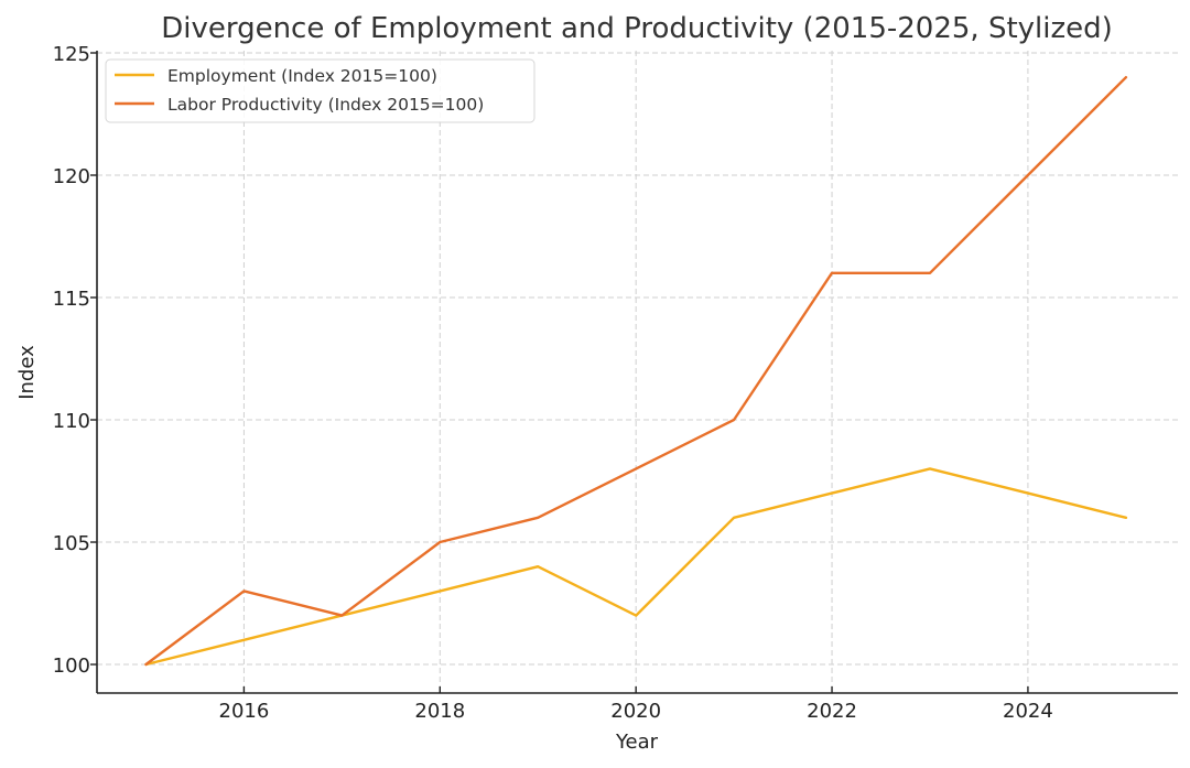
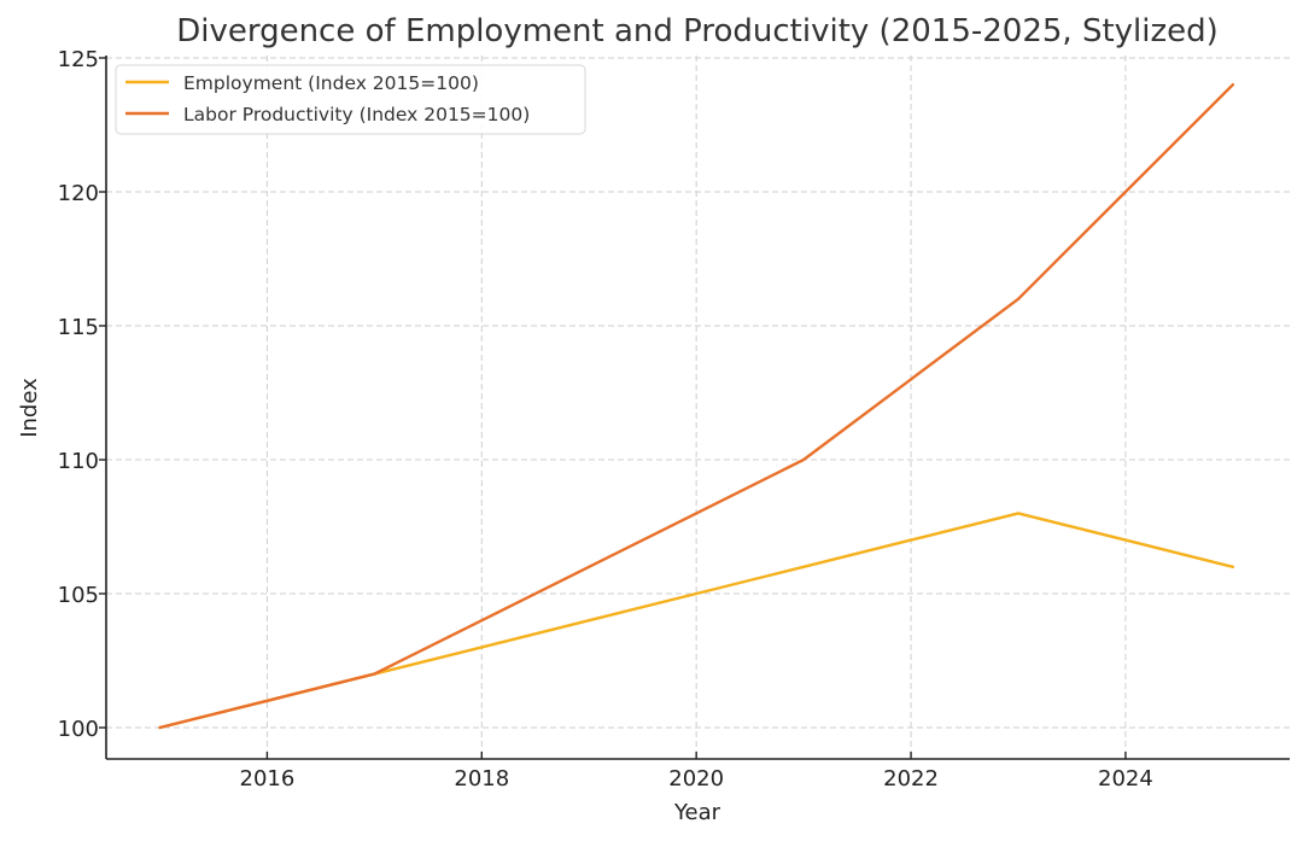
Labor Productivity (Index 2015=100)/2016: 103 -> 101
Labor Productivity (Index 2015=100)/2018: 105 -> 104
Employment (Index 2015=100)/2020: 102 -> 105
Labor Productivity (Index 2015=100)/2022: 116 -> 113
